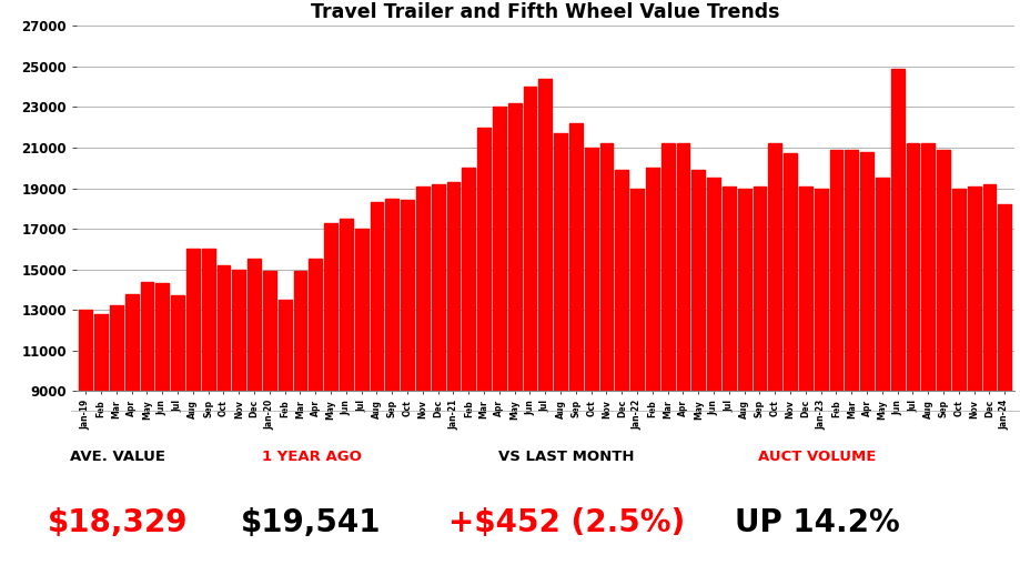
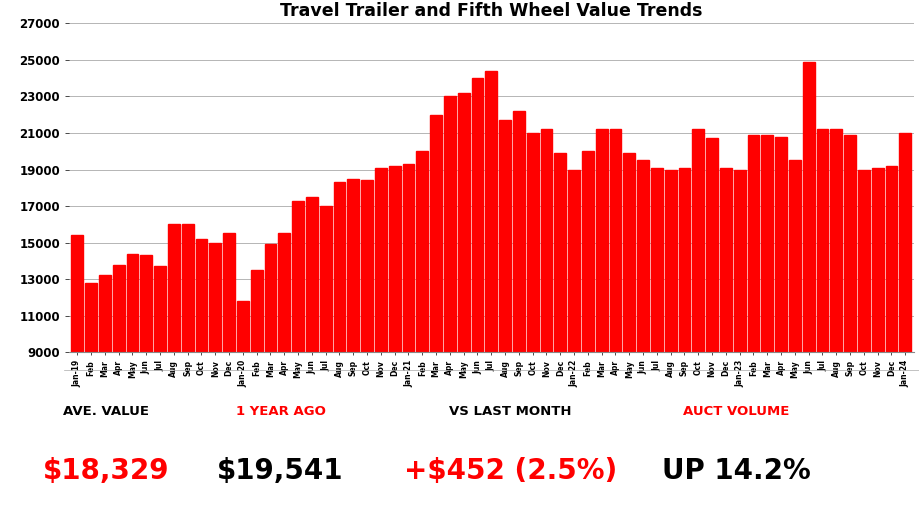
Jan-19: 13000 -> 15400
Jan-20: 14900 -> 11800
Jan-24: 18200 -> 21000
